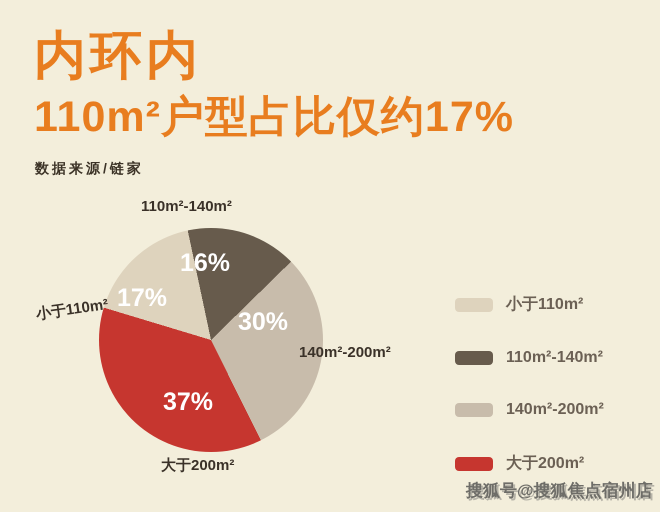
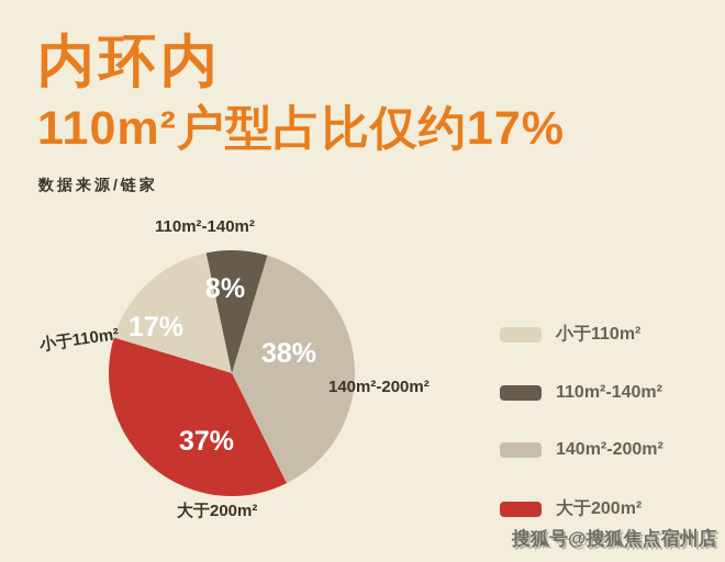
110m²-140m²: 16% -> 8%
140m²-200m²: 30% -> 38%
